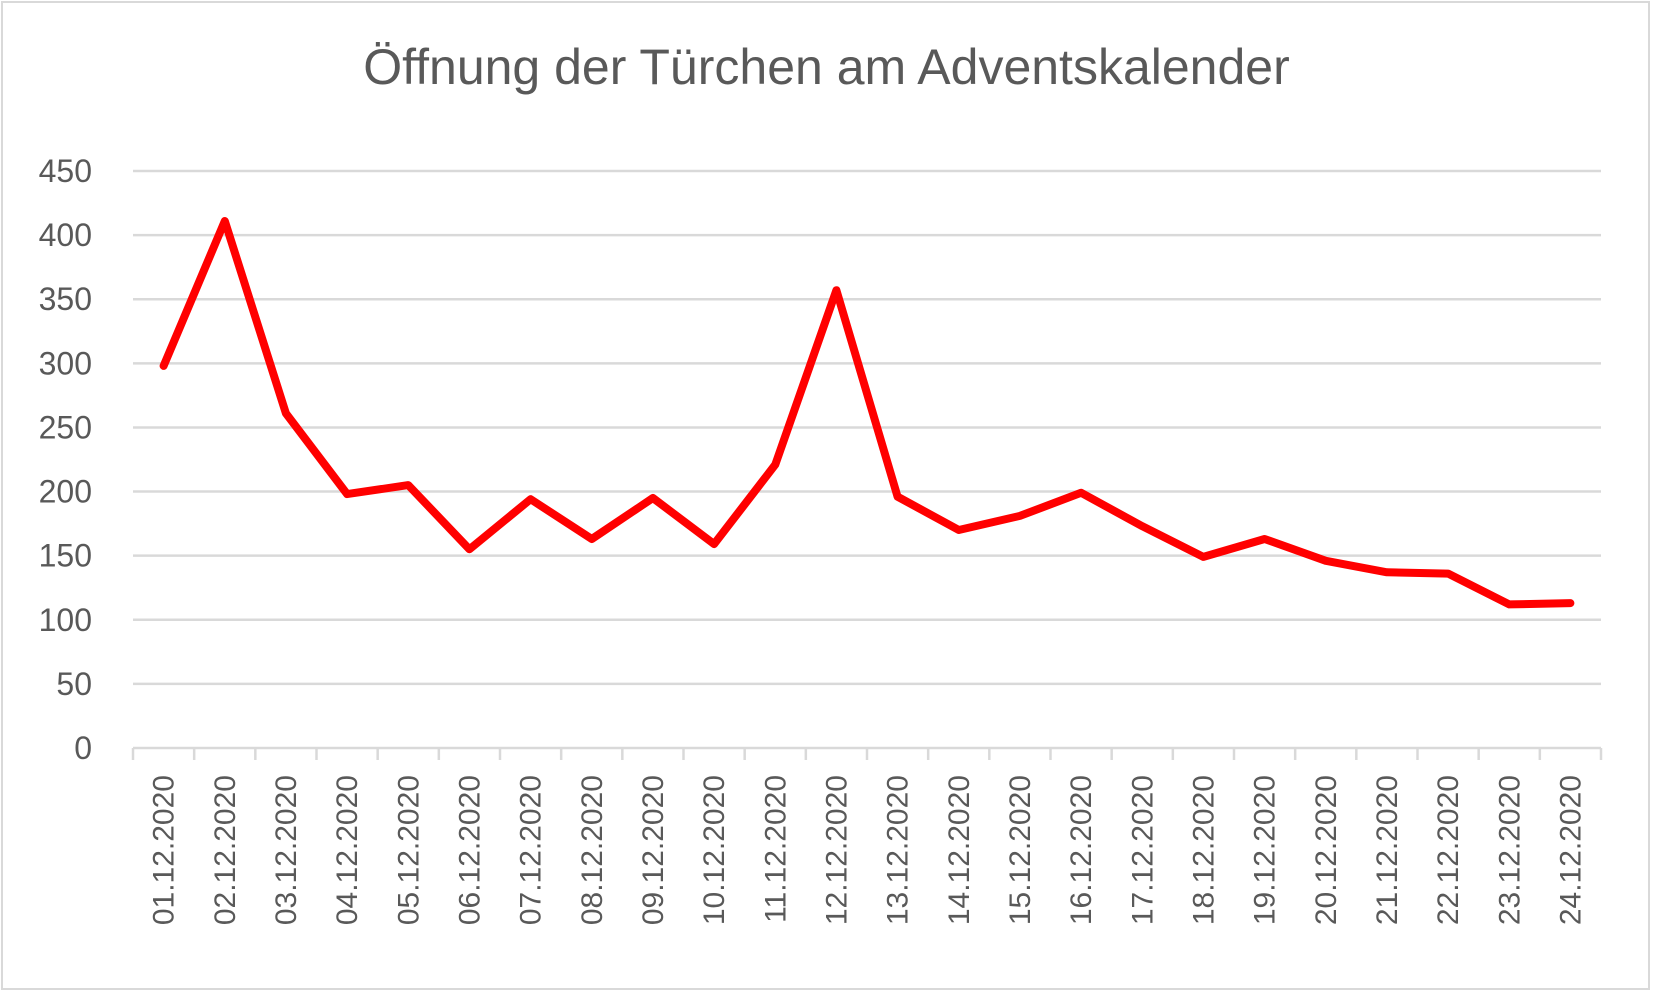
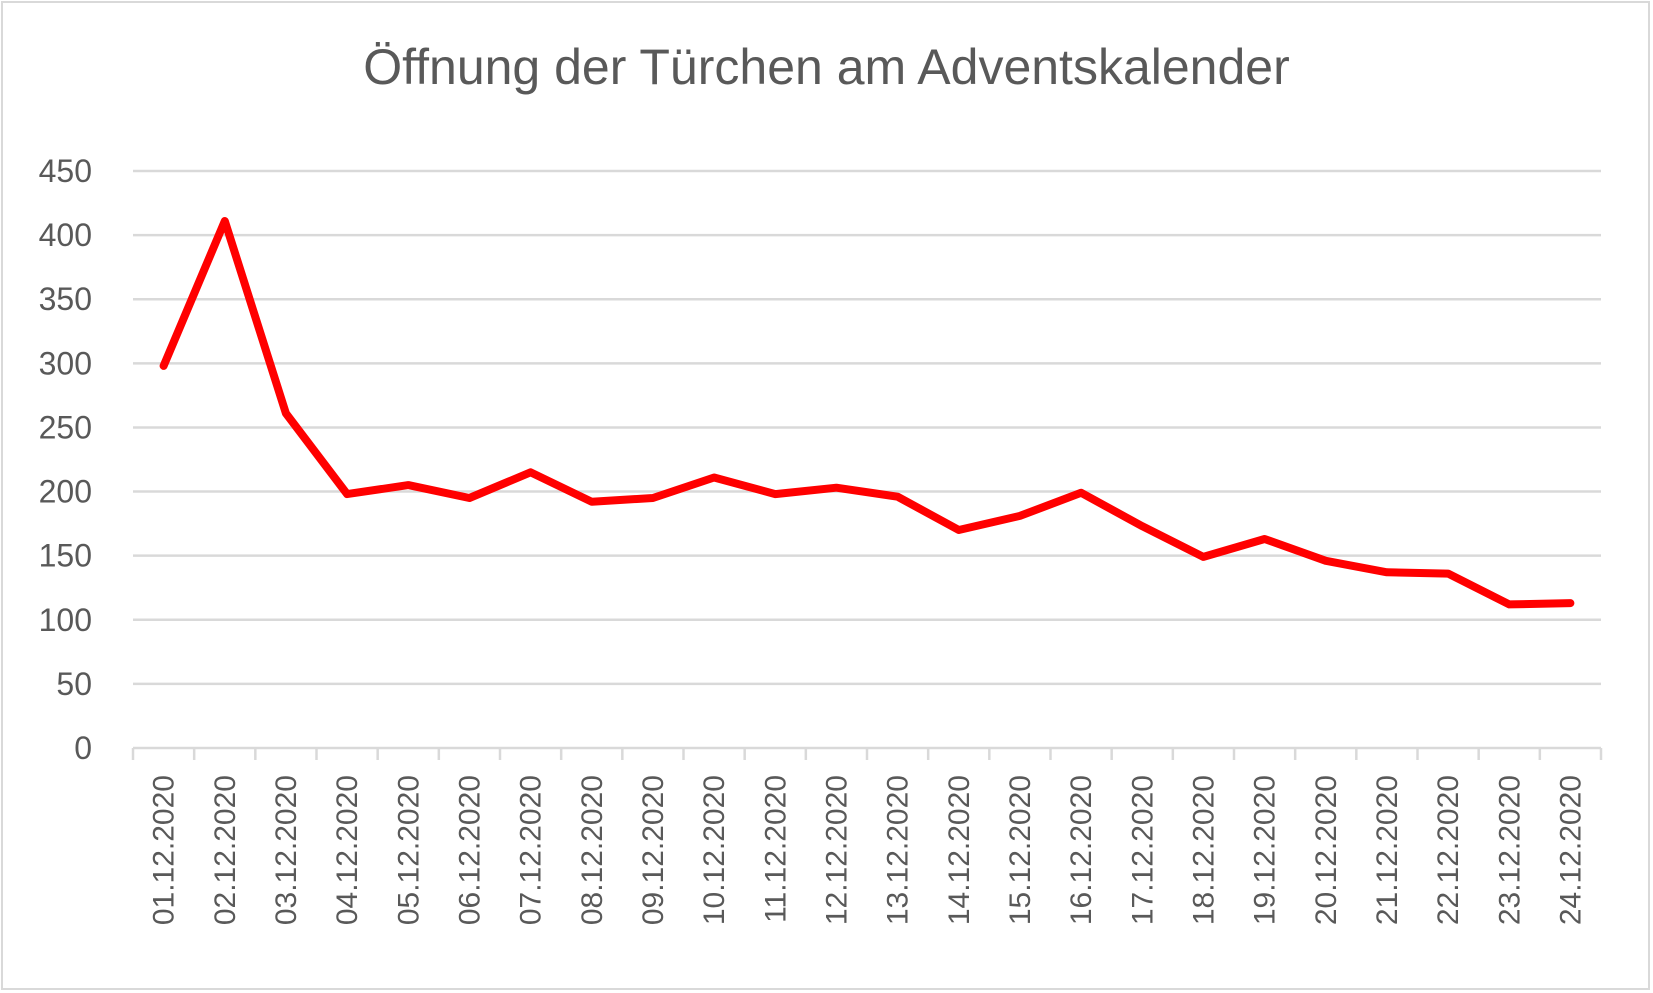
06.12.2020: 155 -> 195
07.12.2020: 194 -> 215
08.12.2020: 163 -> 192
10.12.2020: 159 -> 211
11.12.2020: 221 -> 198
12.12.2020: 357 -> 203
